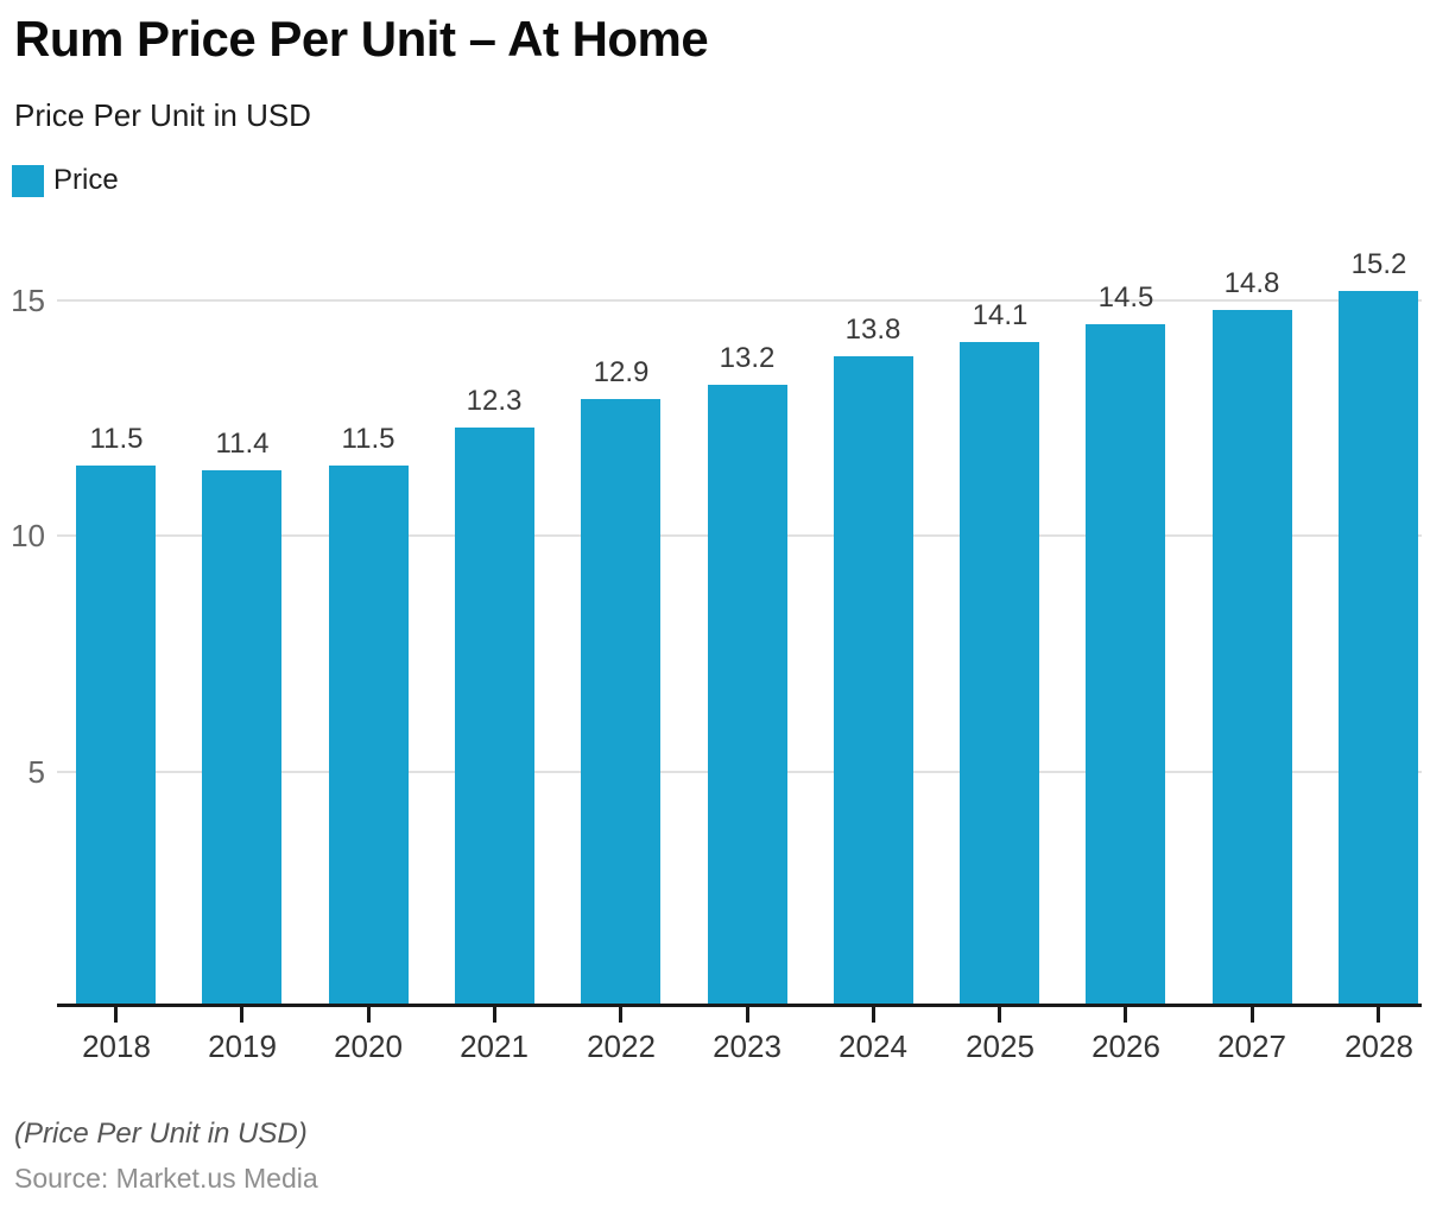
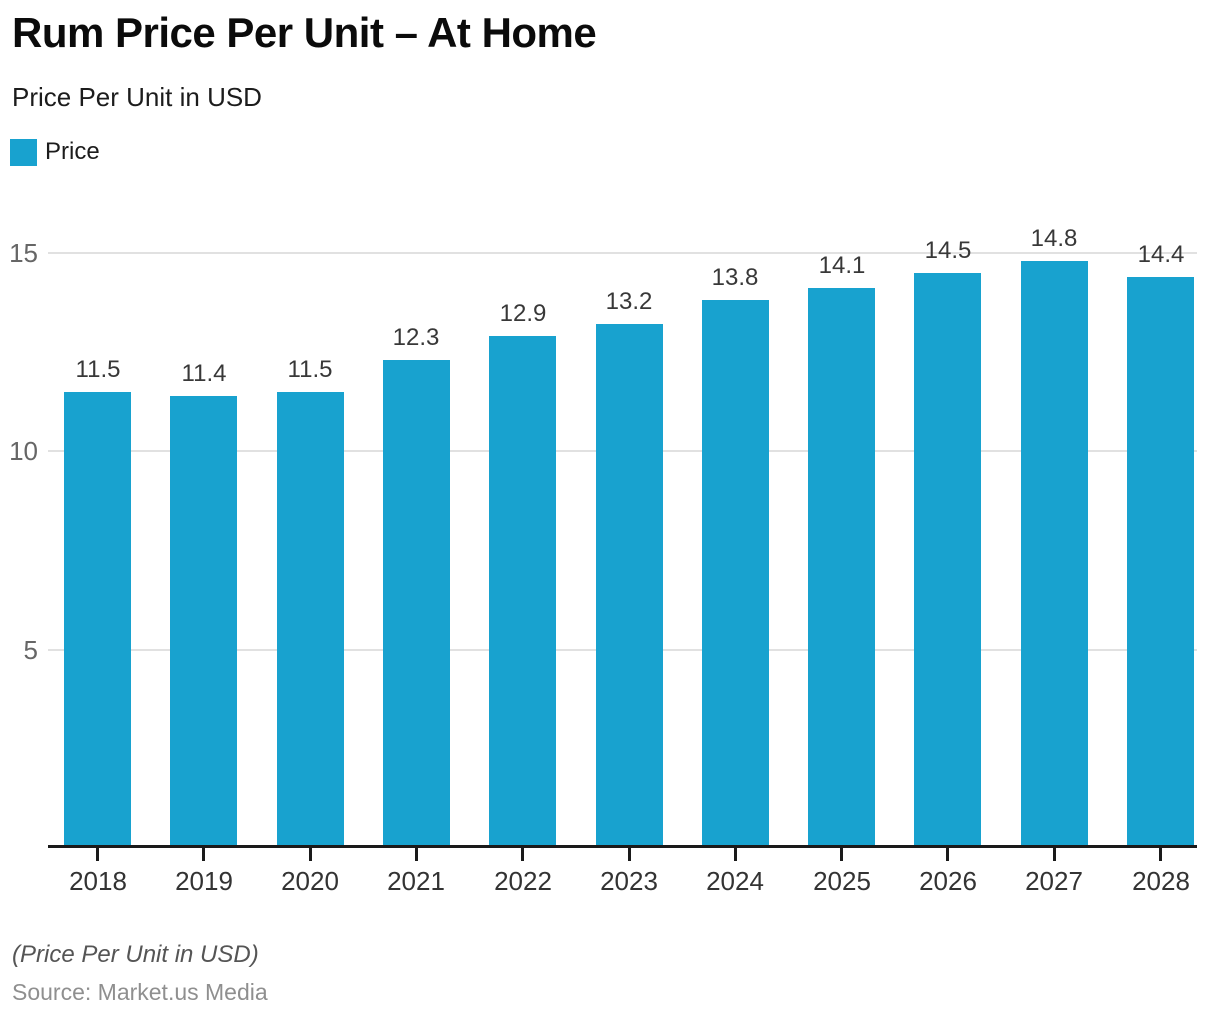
2028: 15.2 -> 14.4
